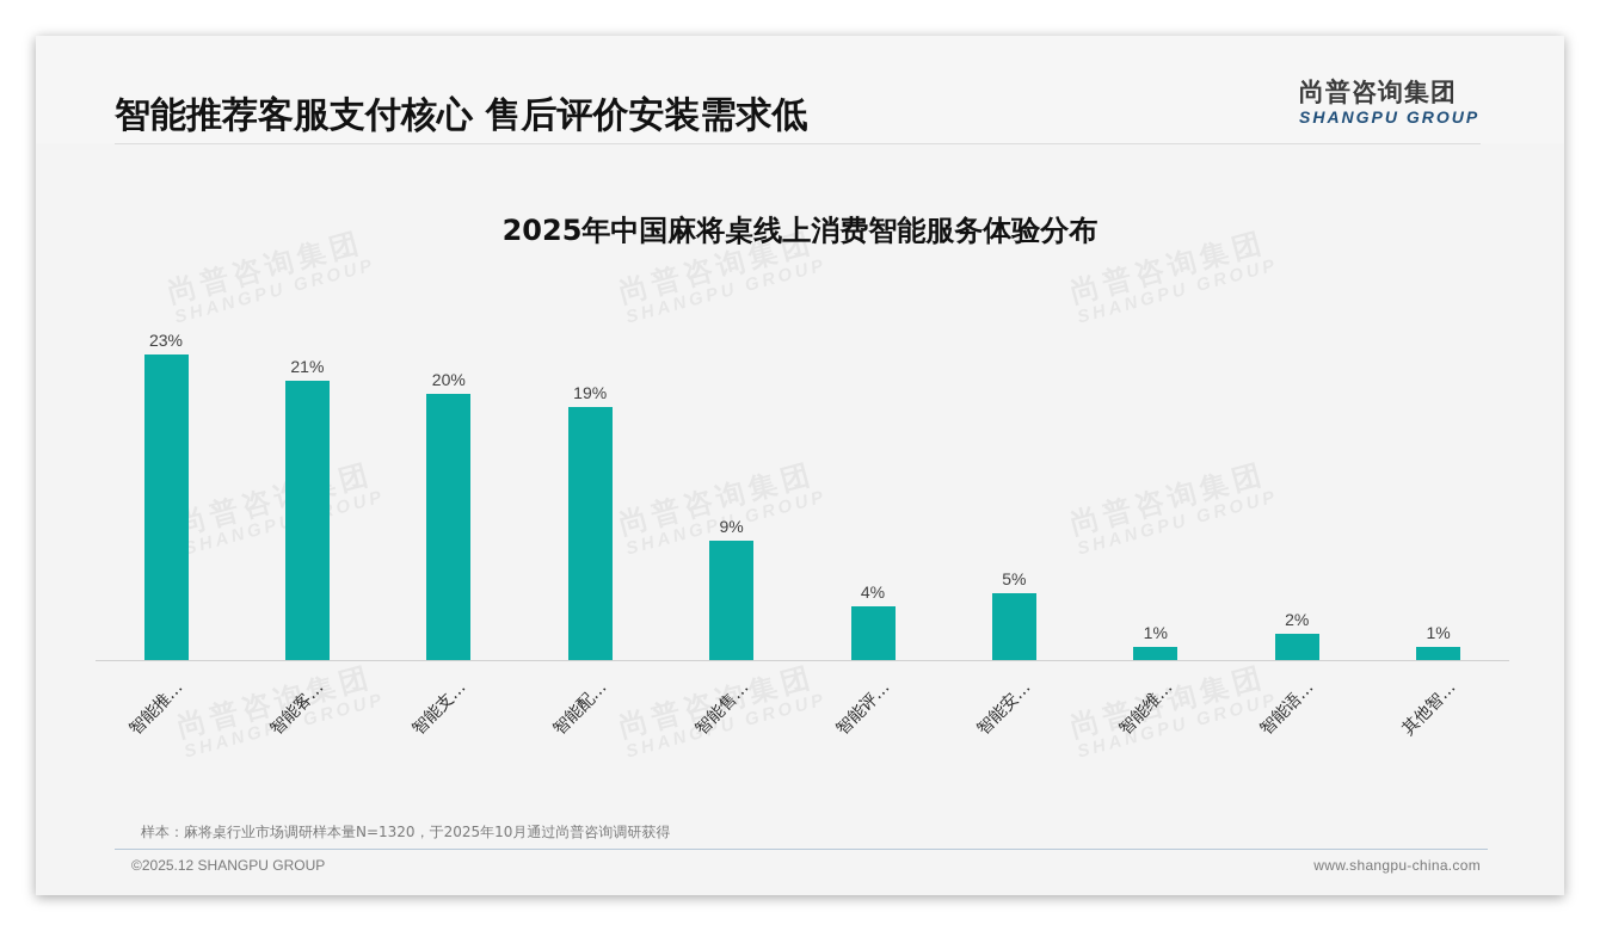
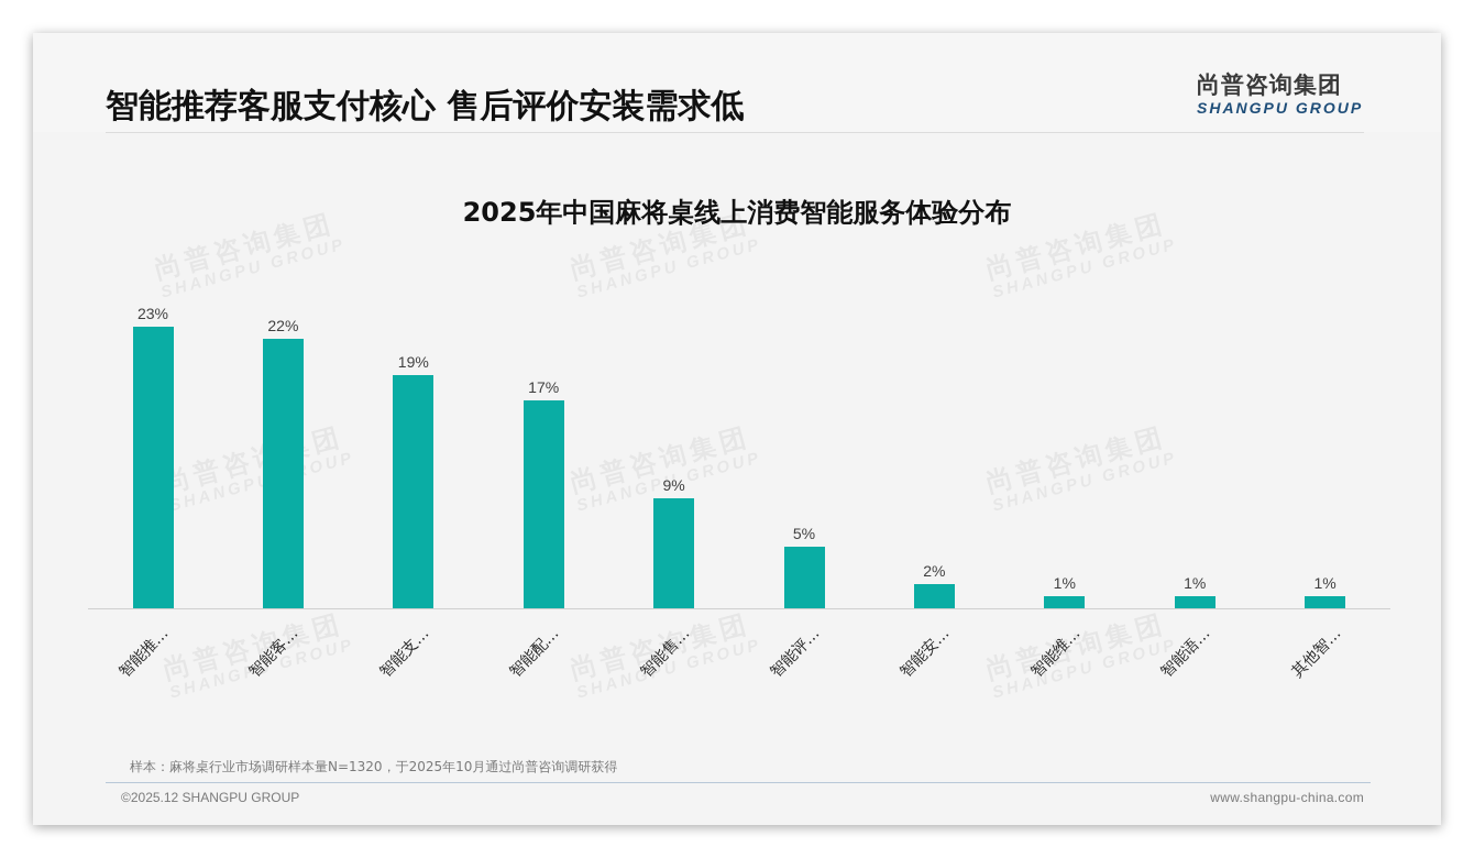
智能客…: 21% -> 22%
智能支…: 20% -> 19%
智能配…: 19% -> 17%
智能评…: 4% -> 5%
智能安…: 5% -> 2%
智能语…: 2% -> 1%
